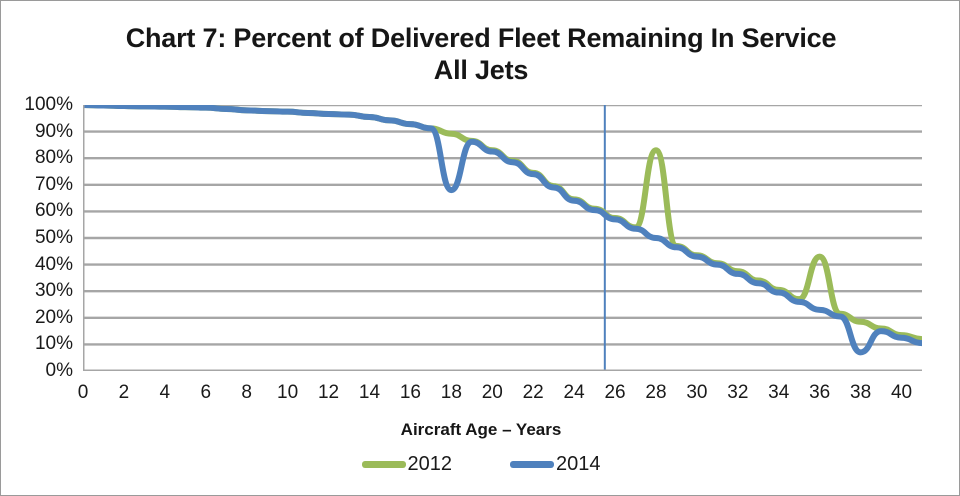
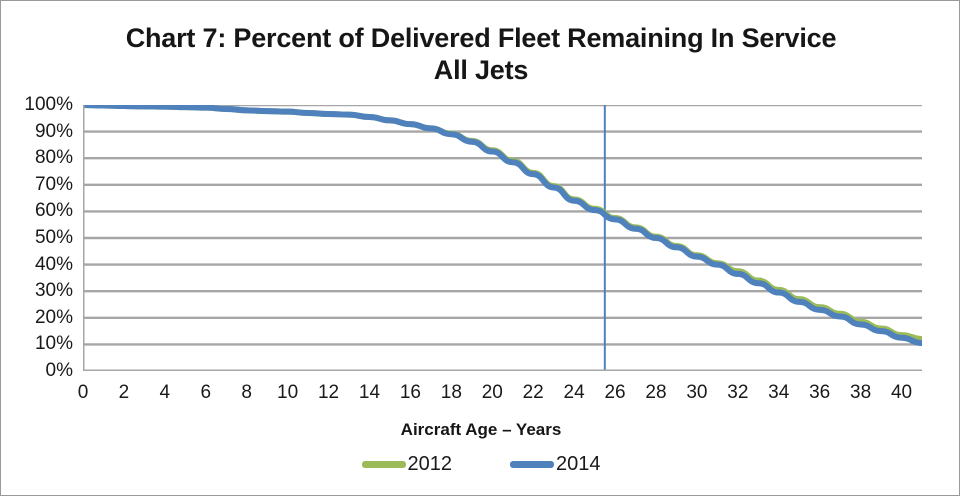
2014/18: 68% -> 89%
2012/28: 83% -> 50%
2012/36: 43% -> 24%
2014/38: 7% -> 18%
